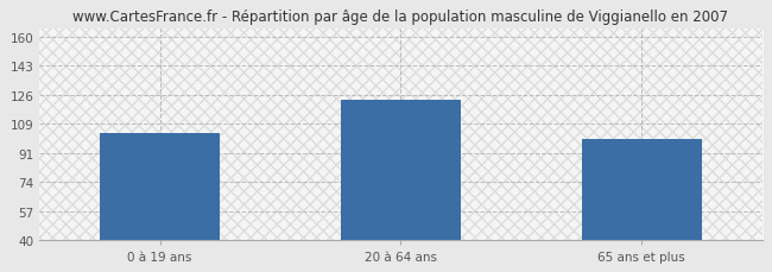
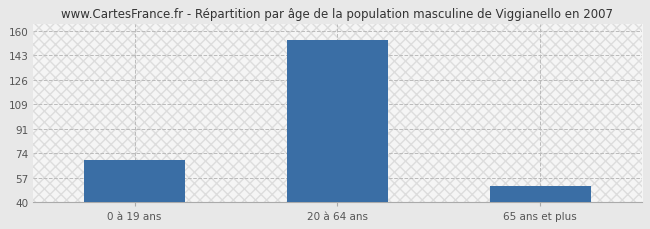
0 à 19 ans: 103 -> 69
20 à 64 ans: 123 -> 154
65 ans et plus: 100 -> 51
